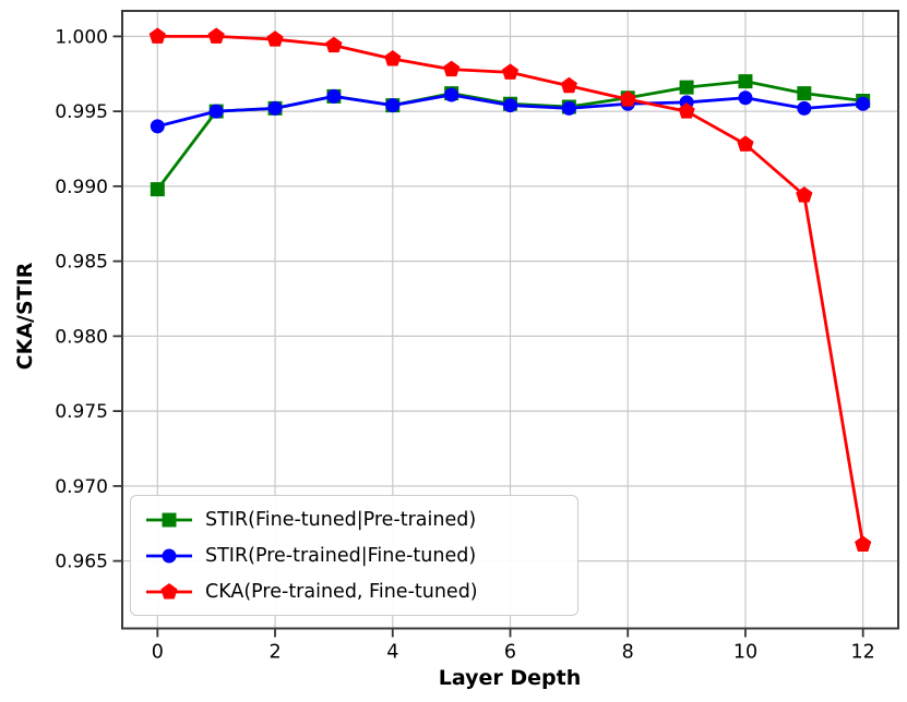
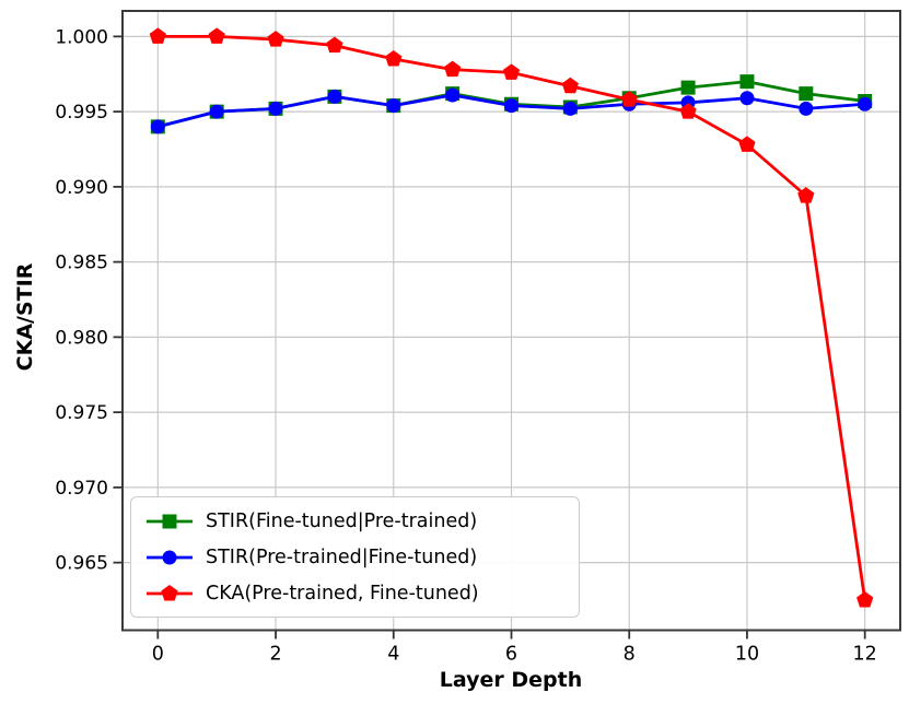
STIR(Fine-tuned|Pre-trained)/0: 0.9898 -> 0.9940
CKA(Pre-trained, Fine-tuned)/12: 0.9661 -> 0.9625
